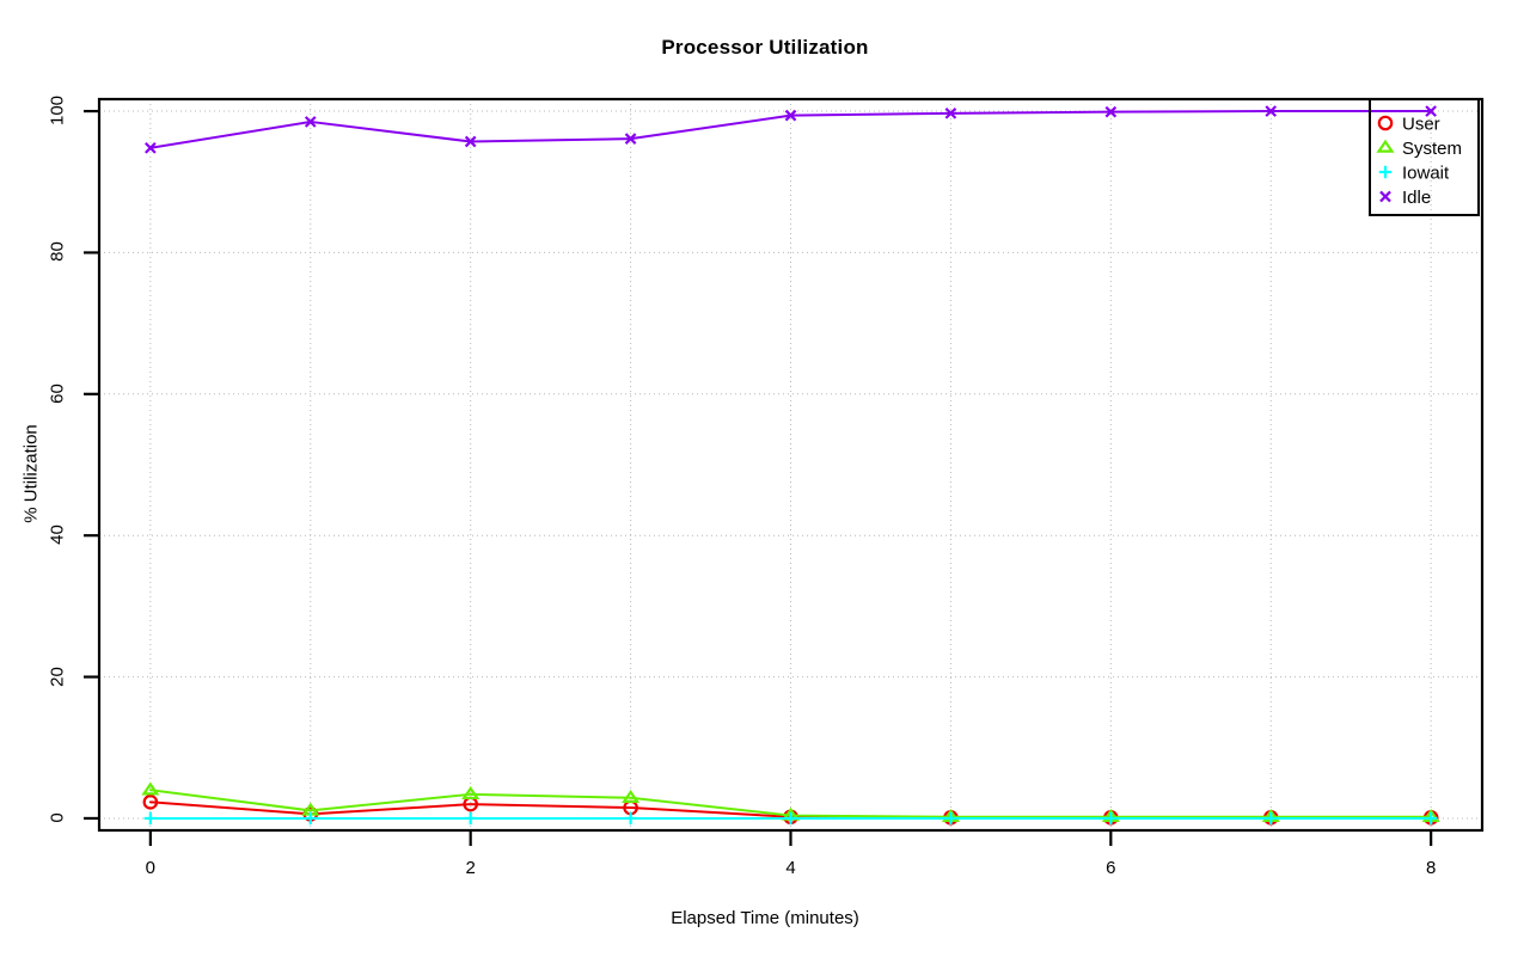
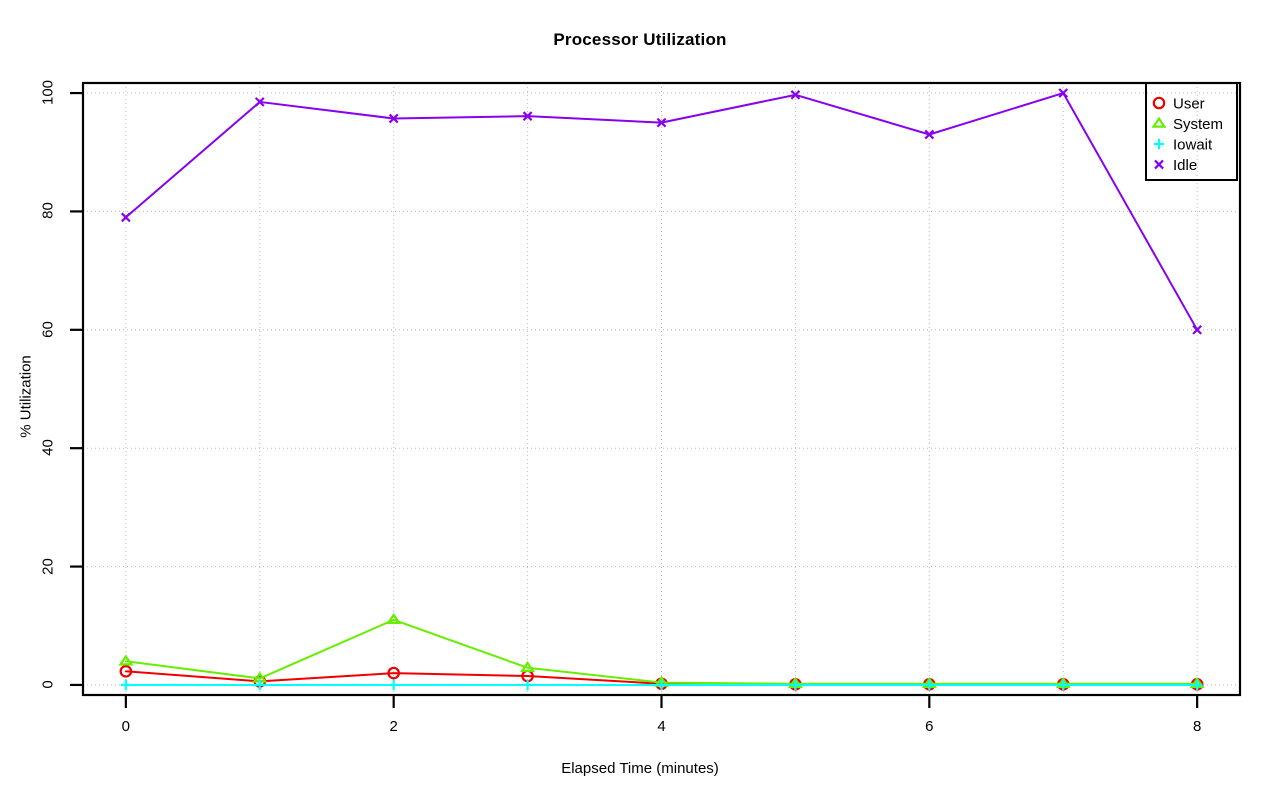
Idle/0: 95 -> 79
System/2: 3 -> 11
Idle/4: 99 -> 95
Idle/6: 100 -> 93
Idle/8: 100 -> 60
